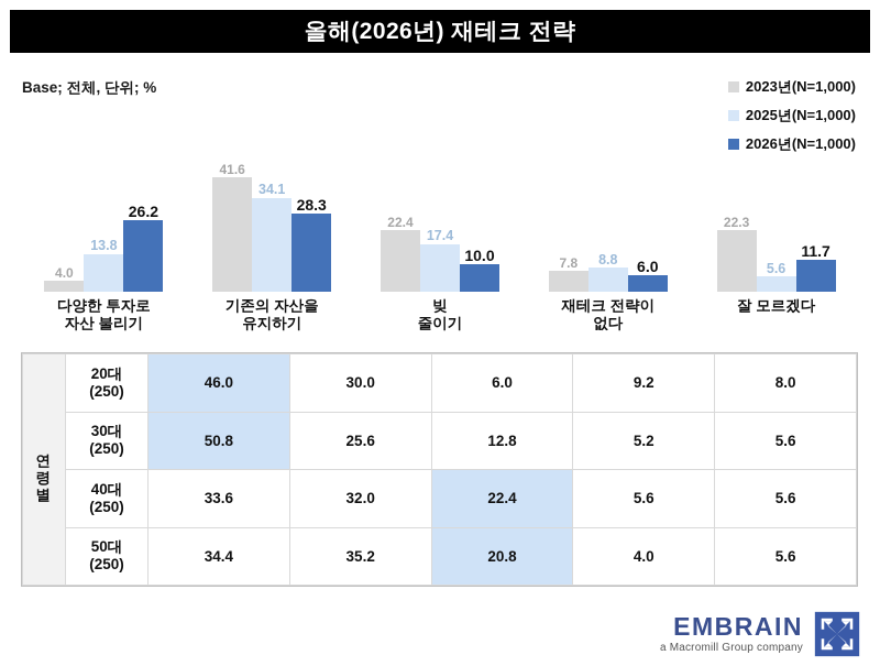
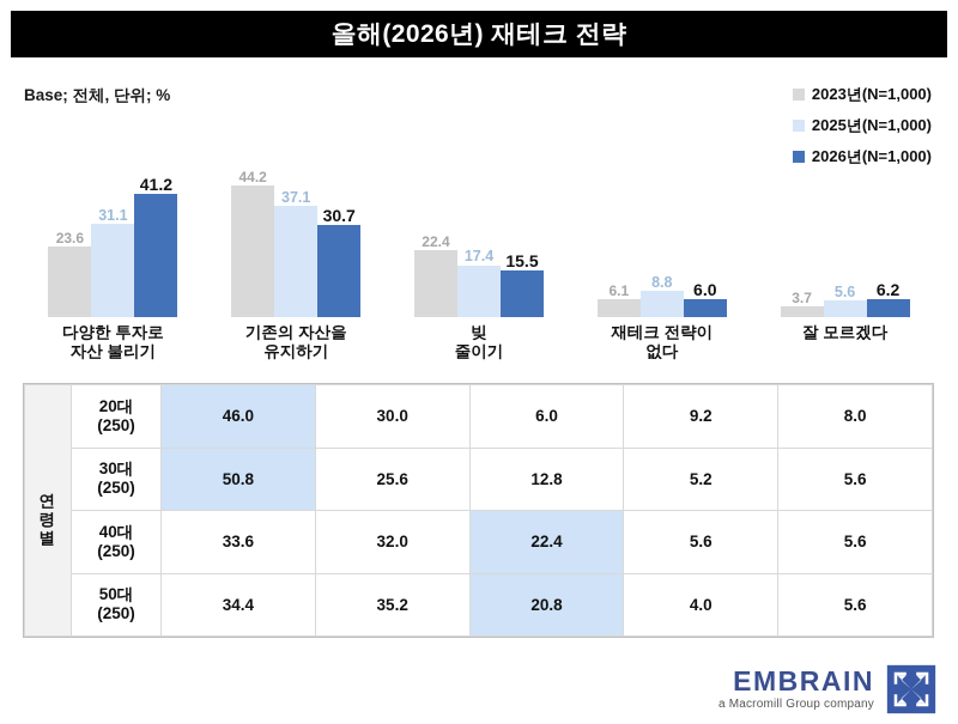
2023년(N=1,000)/다양한 투자로 자산 불리기: 4.0 -> 23.6
2025년(N=1,000)/다양한 투자로 자산 불리기: 13.8 -> 31.1
2026년(N=1,000)/다양한 투자로 자산 불리기: 26.2 -> 41.2
2023년(N=1,000)/기존의 자산을 유지하기: 41.6 -> 44.2
2025년(N=1,000)/기존의 자산을 유지하기: 34.1 -> 37.1
2026년(N=1,000)/기존의 자산을 유지하기: 28.3 -> 30.7
2026년(N=1,000)/빚 줄이기: 10.0 -> 15.5
2023년(N=1,000)/재테크 전략이 없다: 7.8 -> 6.1
2023년(N=1,000)/잘 모르겠다: 22.3 -> 3.7
2026년(N=1,000)/잘 모르겠다: 11.7 -> 6.2
